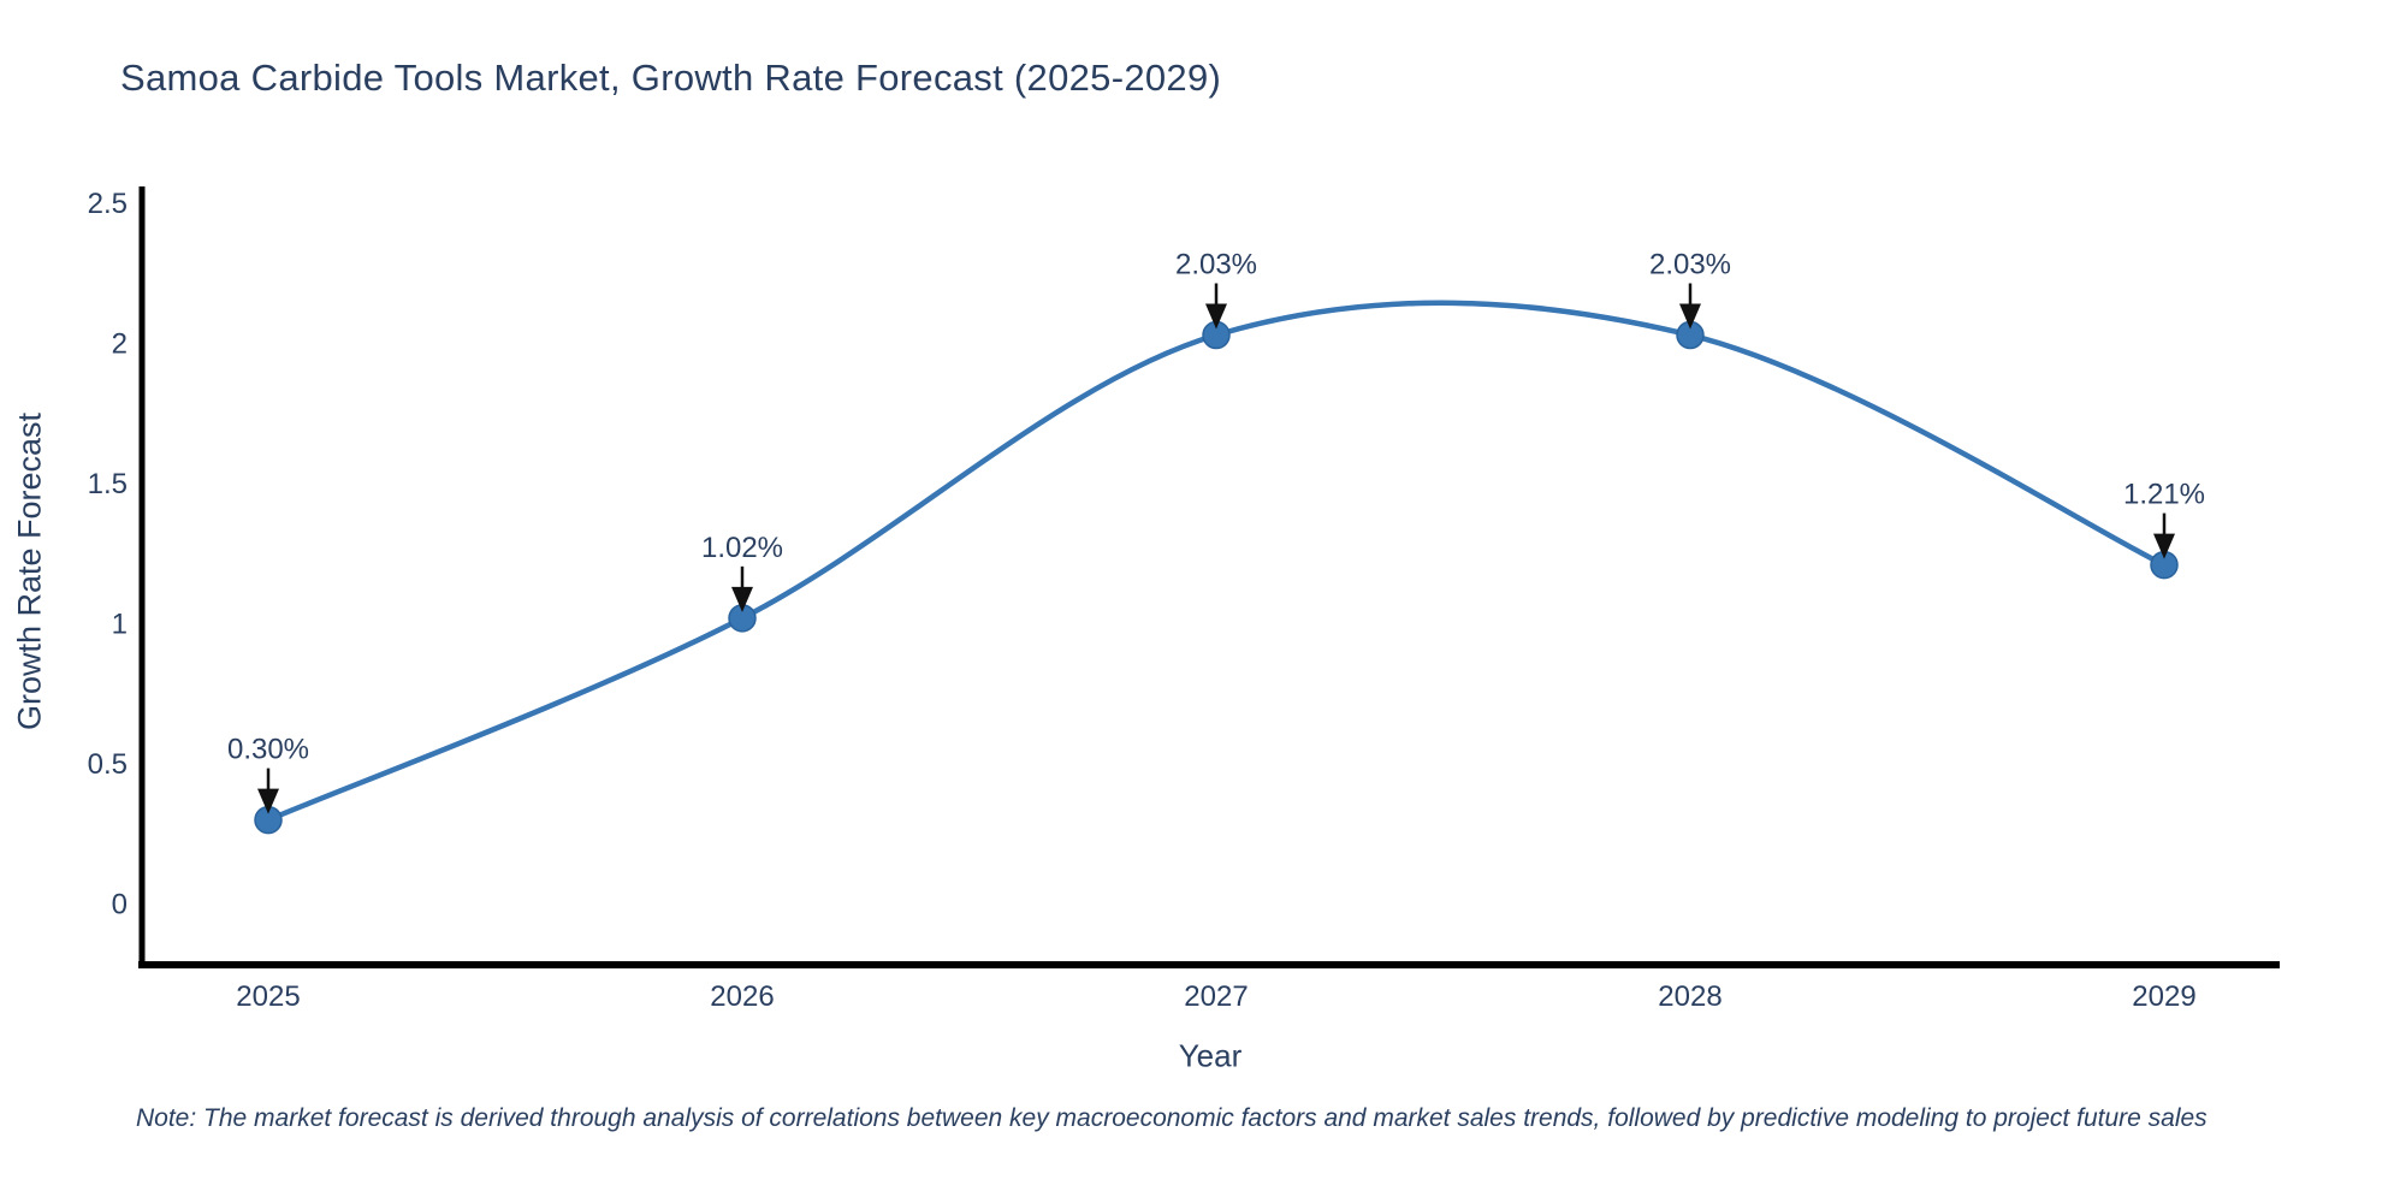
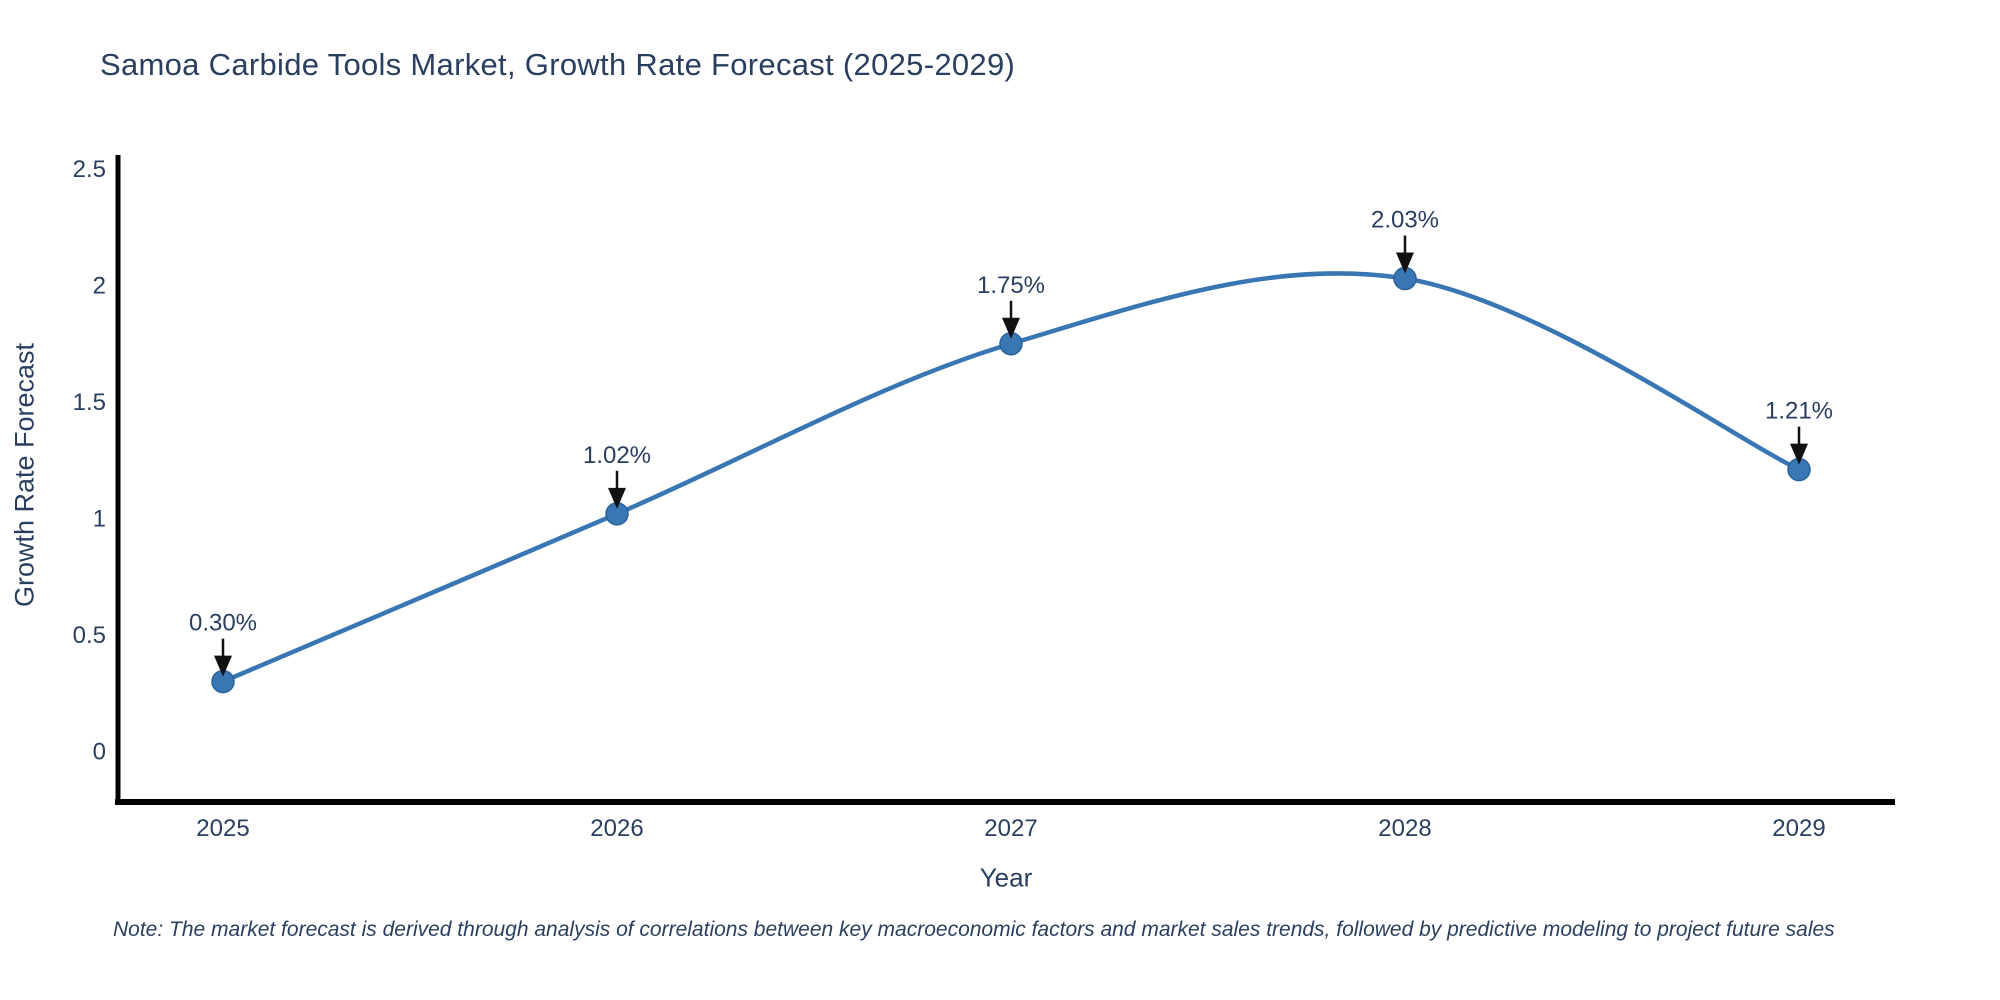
2027: 2.03% -> 1.75%
